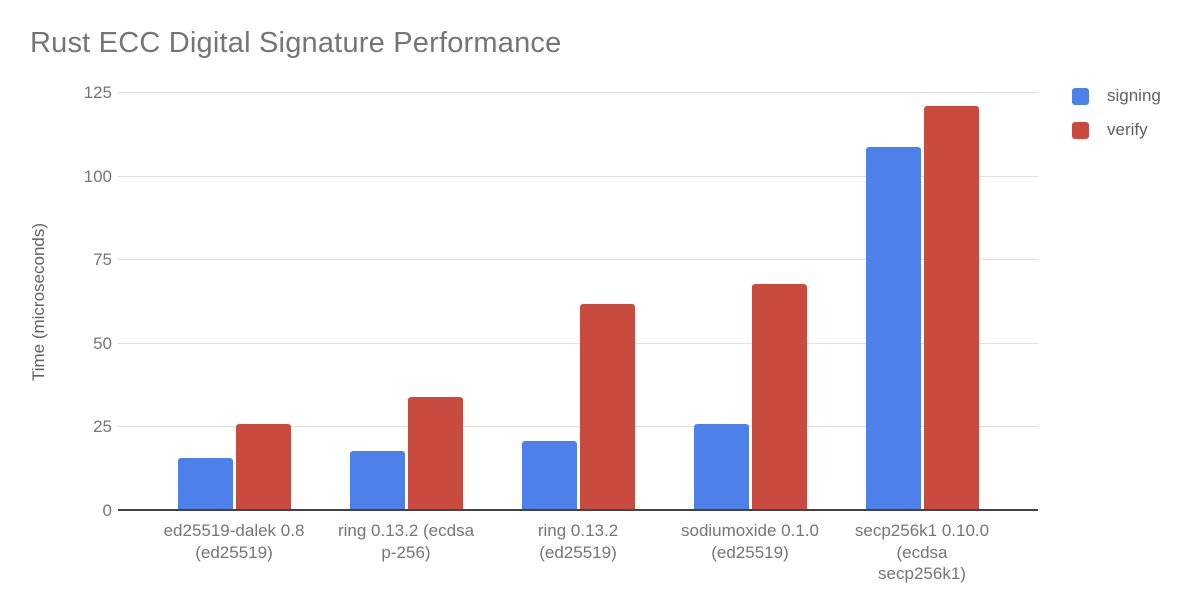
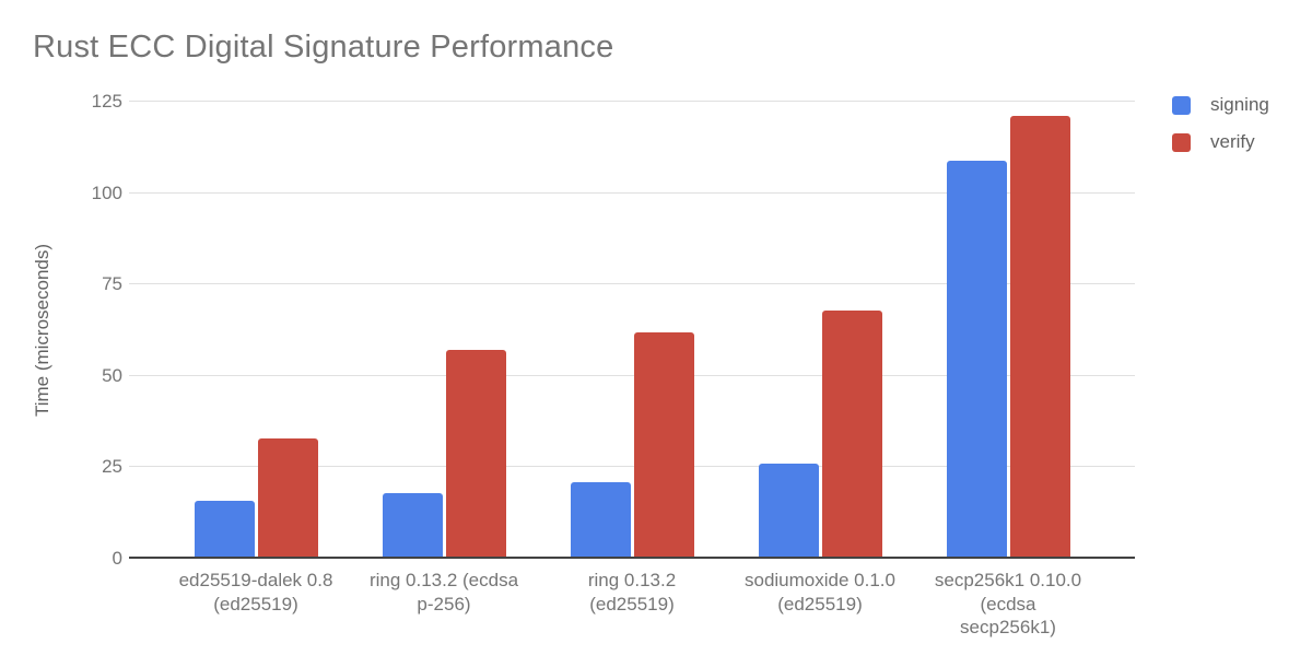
verify/ed25519-dalek 0.8 (ed25519): 26 -> 33
verify/ring 0.13.2 (ecdsa p-256): 34 -> 57
